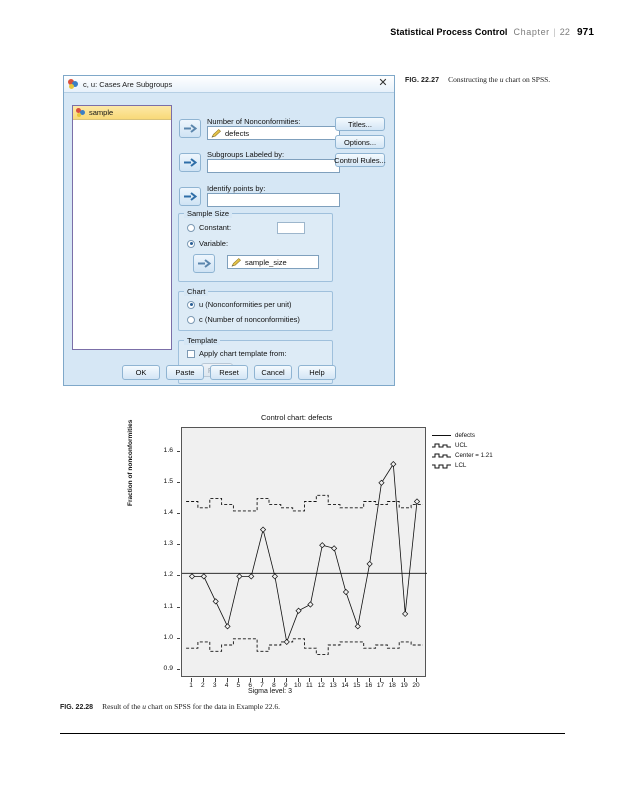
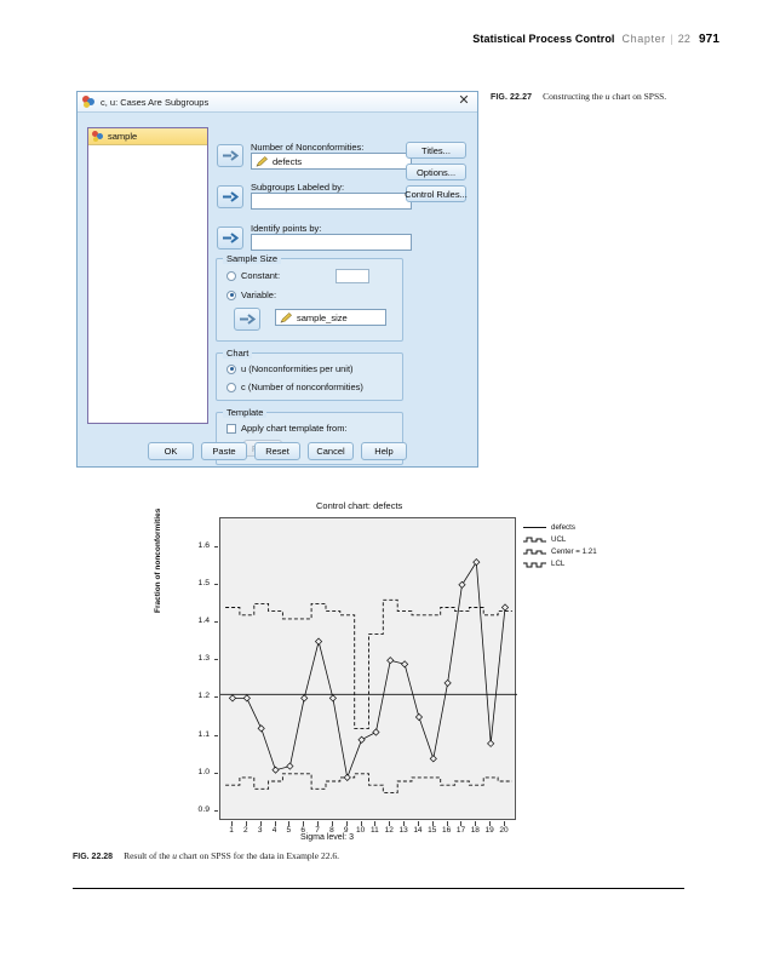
defects/4: 1.04 -> 1.01
defects/5: 1.20 -> 1.02
UCL/10: 1.41 -> 1.12
UCL/11: 1.44 -> 1.37
